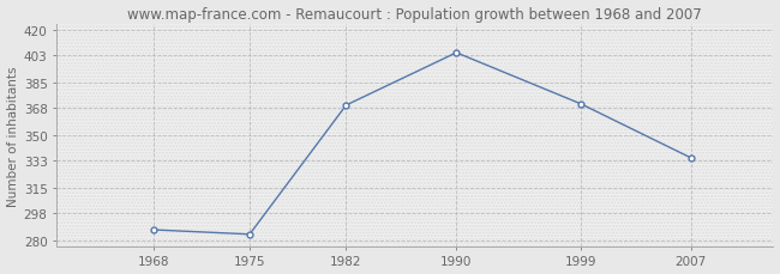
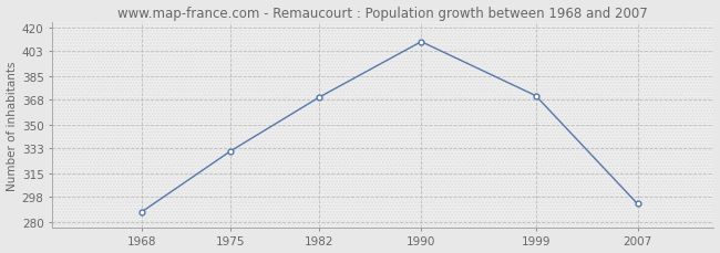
1975: 284 -> 331
1990: 405 -> 410
2007: 335 -> 293
